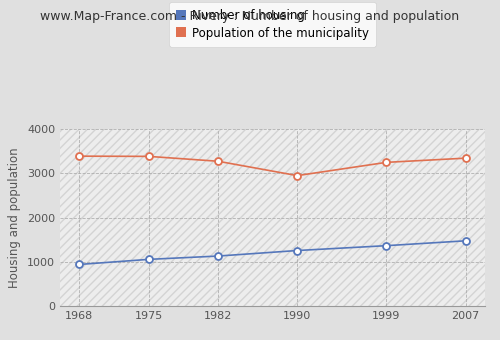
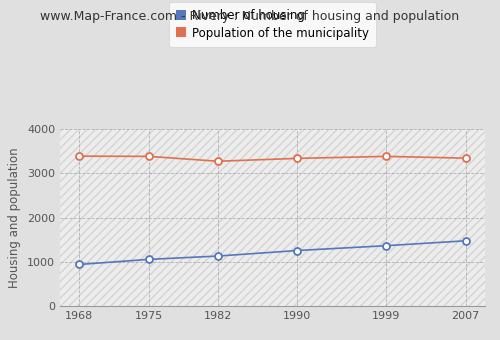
Population of the municipality/1990: 2950 -> 3340
Population of the municipality/1999: 3250 -> 3380
